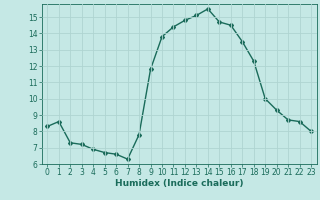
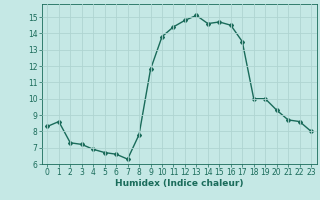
14: 15.5 -> 14.6
18: 12.3 -> 10.0
